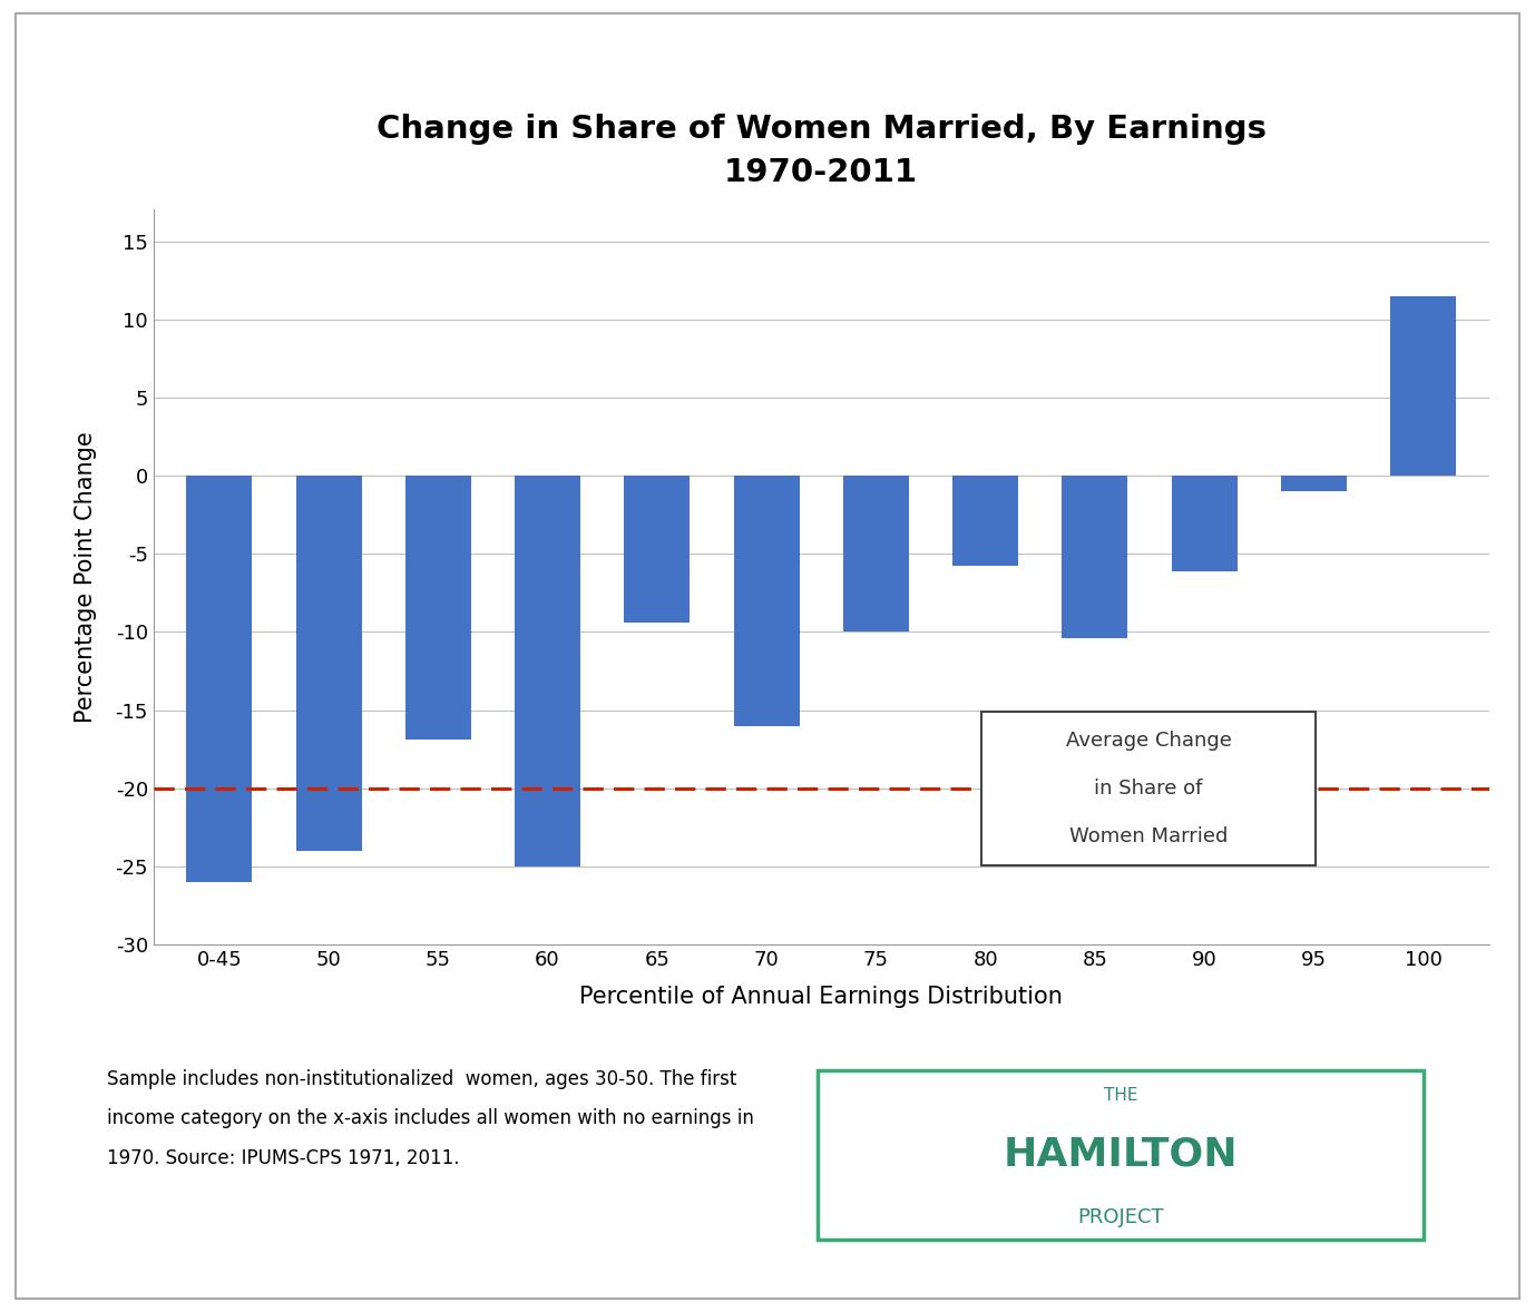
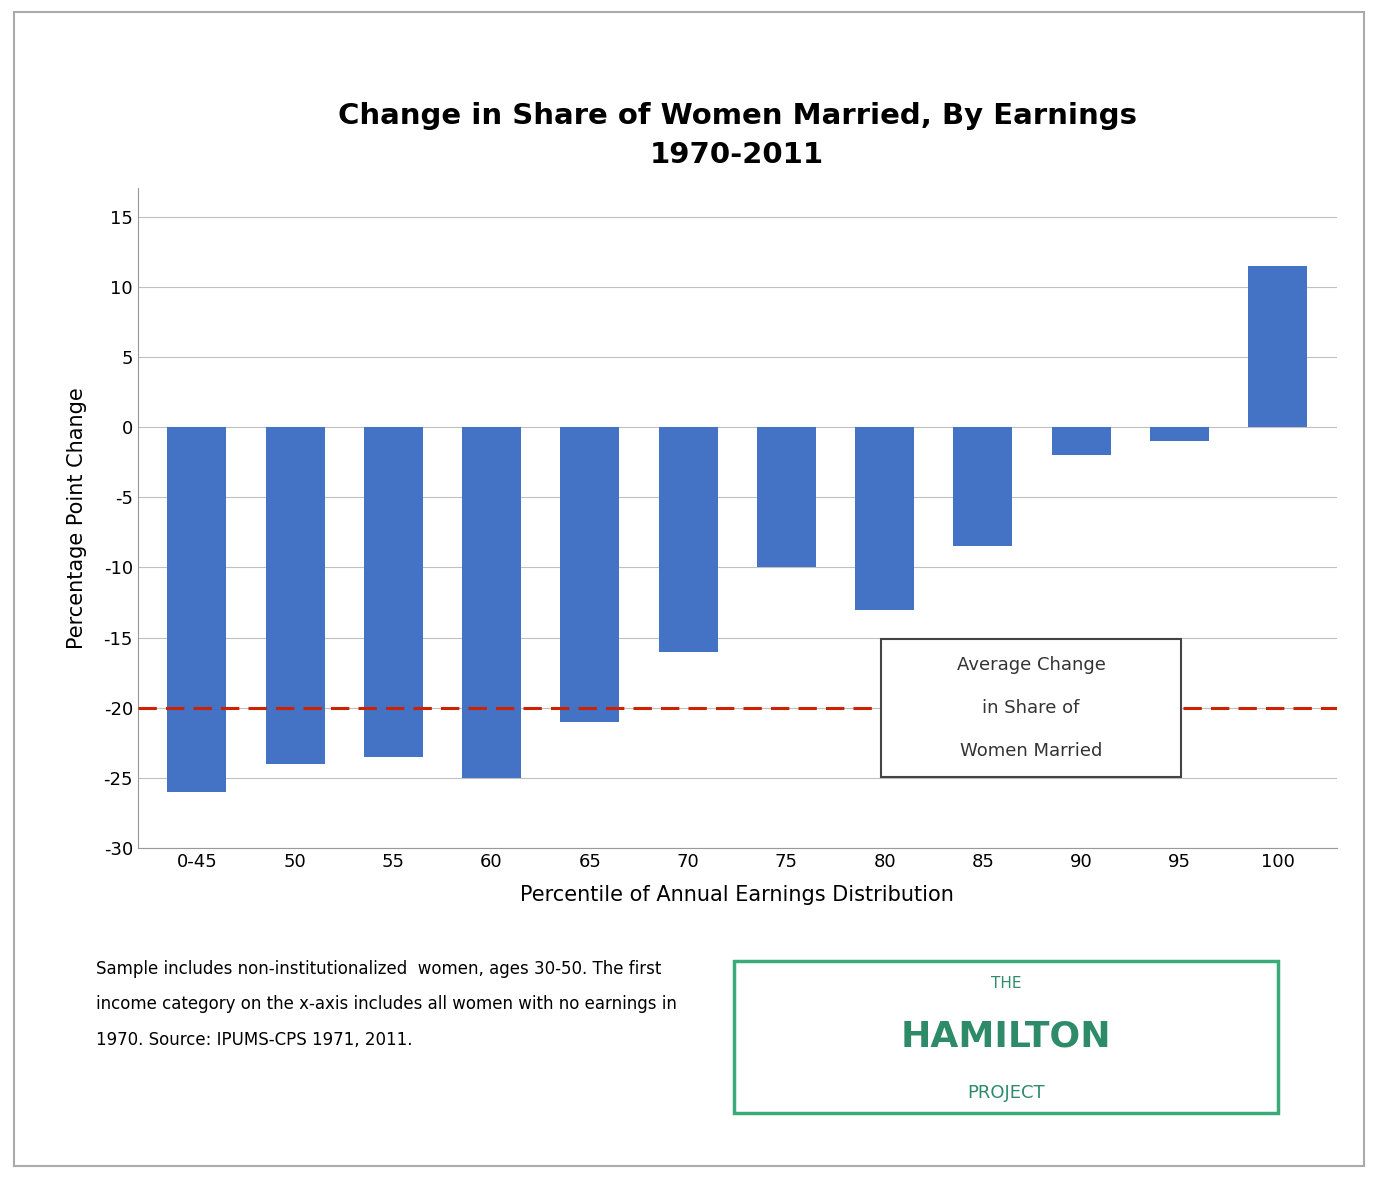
55: -16.9 -> -23.5
65: -9.4 -> -21.0
80: -5.8 -> -13.0
85: -10.4 -> -8.5
90: -6.1 -> -2.0
